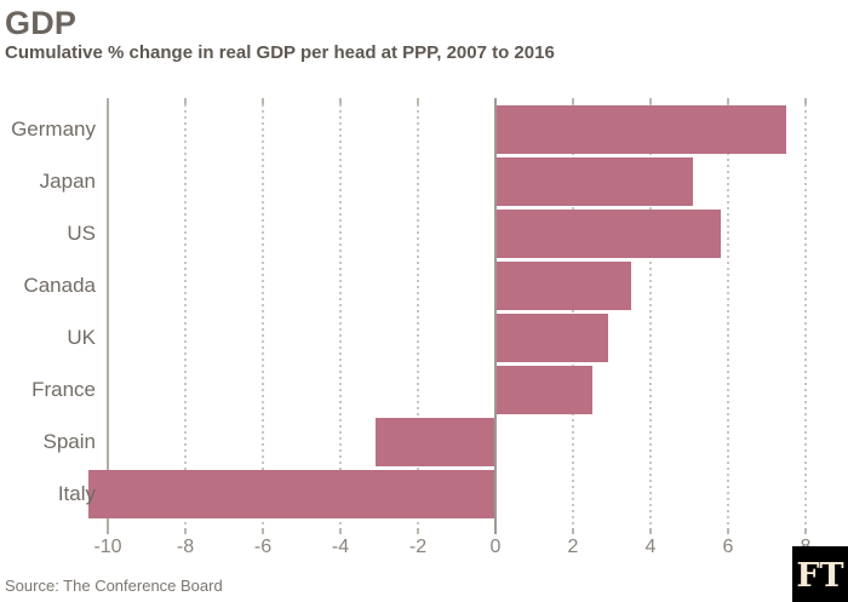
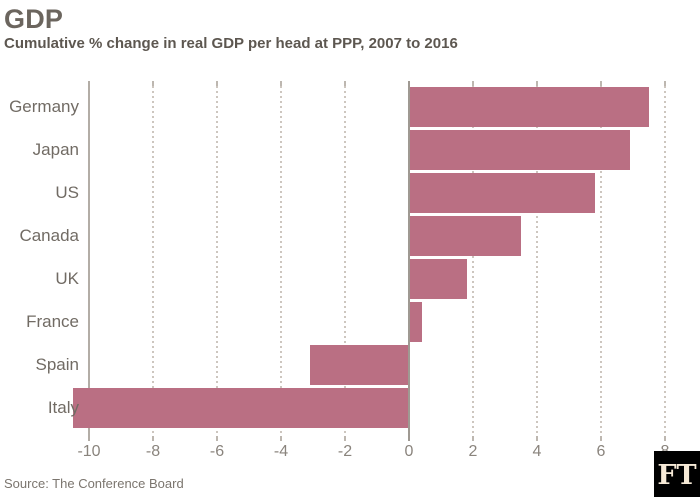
Japan: 5.1 -> 6.9
UK: 2.9 -> 1.8
France: 2.5 -> 0.4
